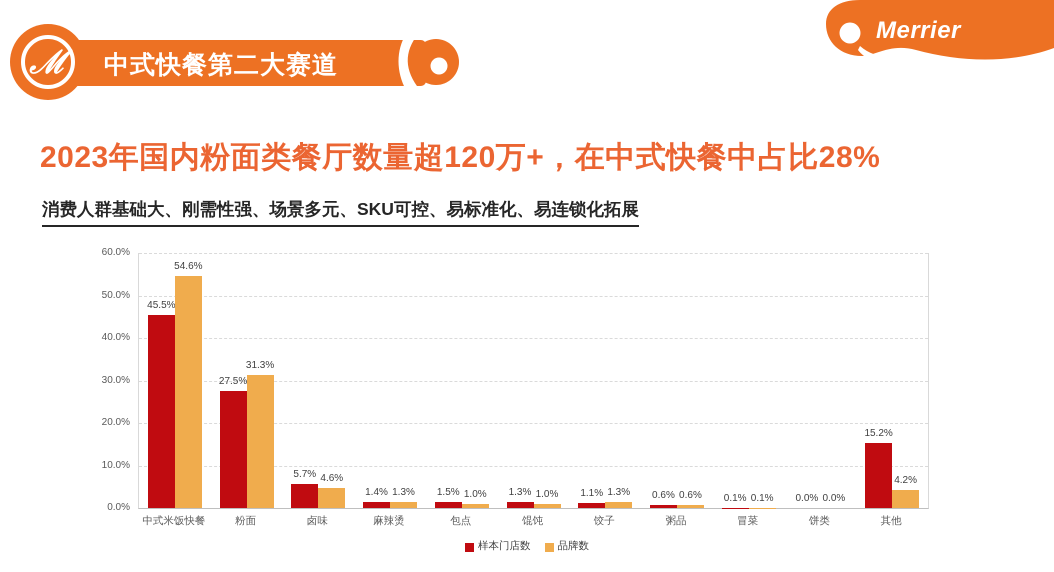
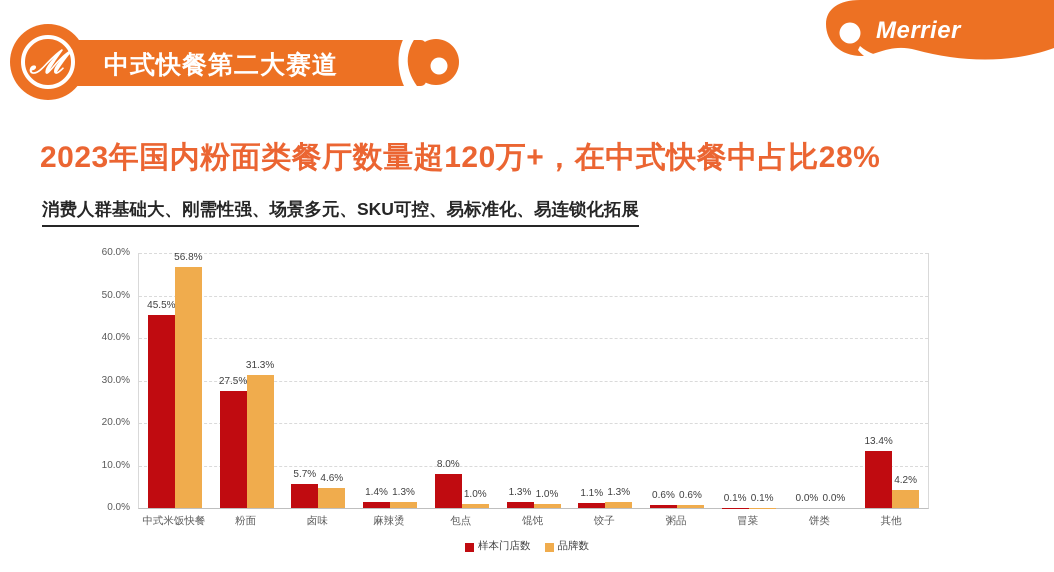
品牌数/中式米饭快餐: 54.6% -> 56.8%
样本门店数/包点: 1.5% -> 8.0%
样本门店数/其他: 15.2% -> 13.4%
